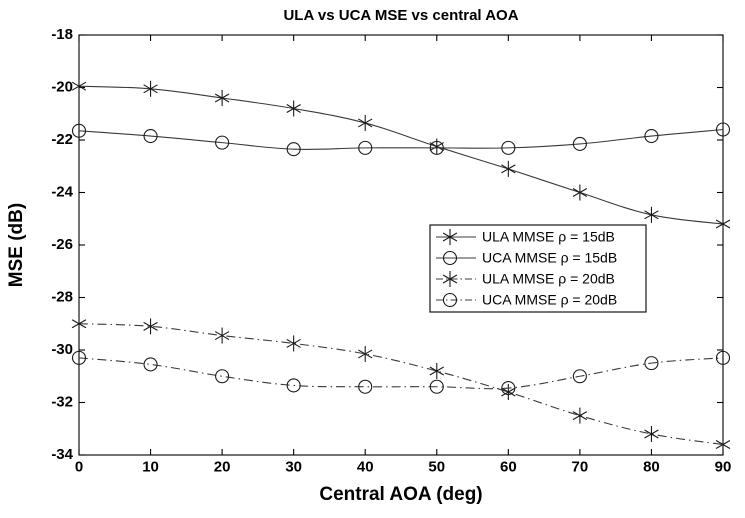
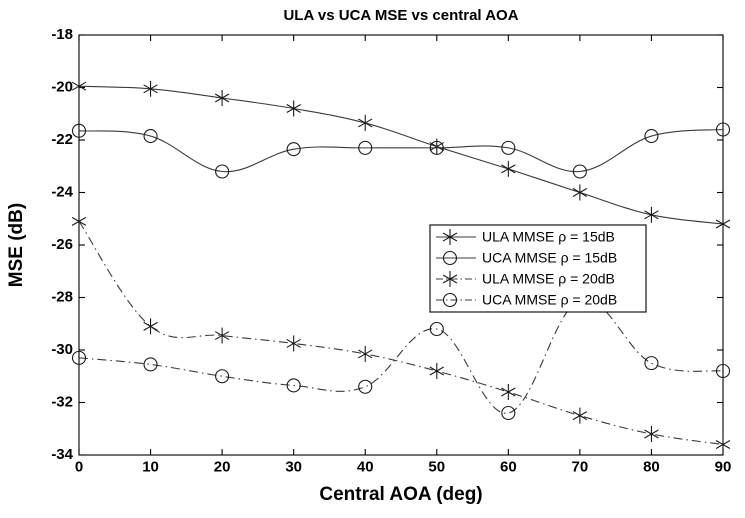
ULA MMSE ρ = 20dB/0: -29.0 -> -25.1
UCA MMSE ρ = 15dB/20: -22.1 -> -23.2
UCA MMSE ρ = 20dB/50: -31.4 -> -29.2
UCA MMSE ρ = 20dB/60: -31.4 -> -32.4
UCA MMSE ρ = 15dB/70: -22.1 -> -23.2
UCA MMSE ρ = 20dB/70: -31.0 -> -28.1
UCA MMSE ρ = 20dB/90: -30.3 -> -30.8
